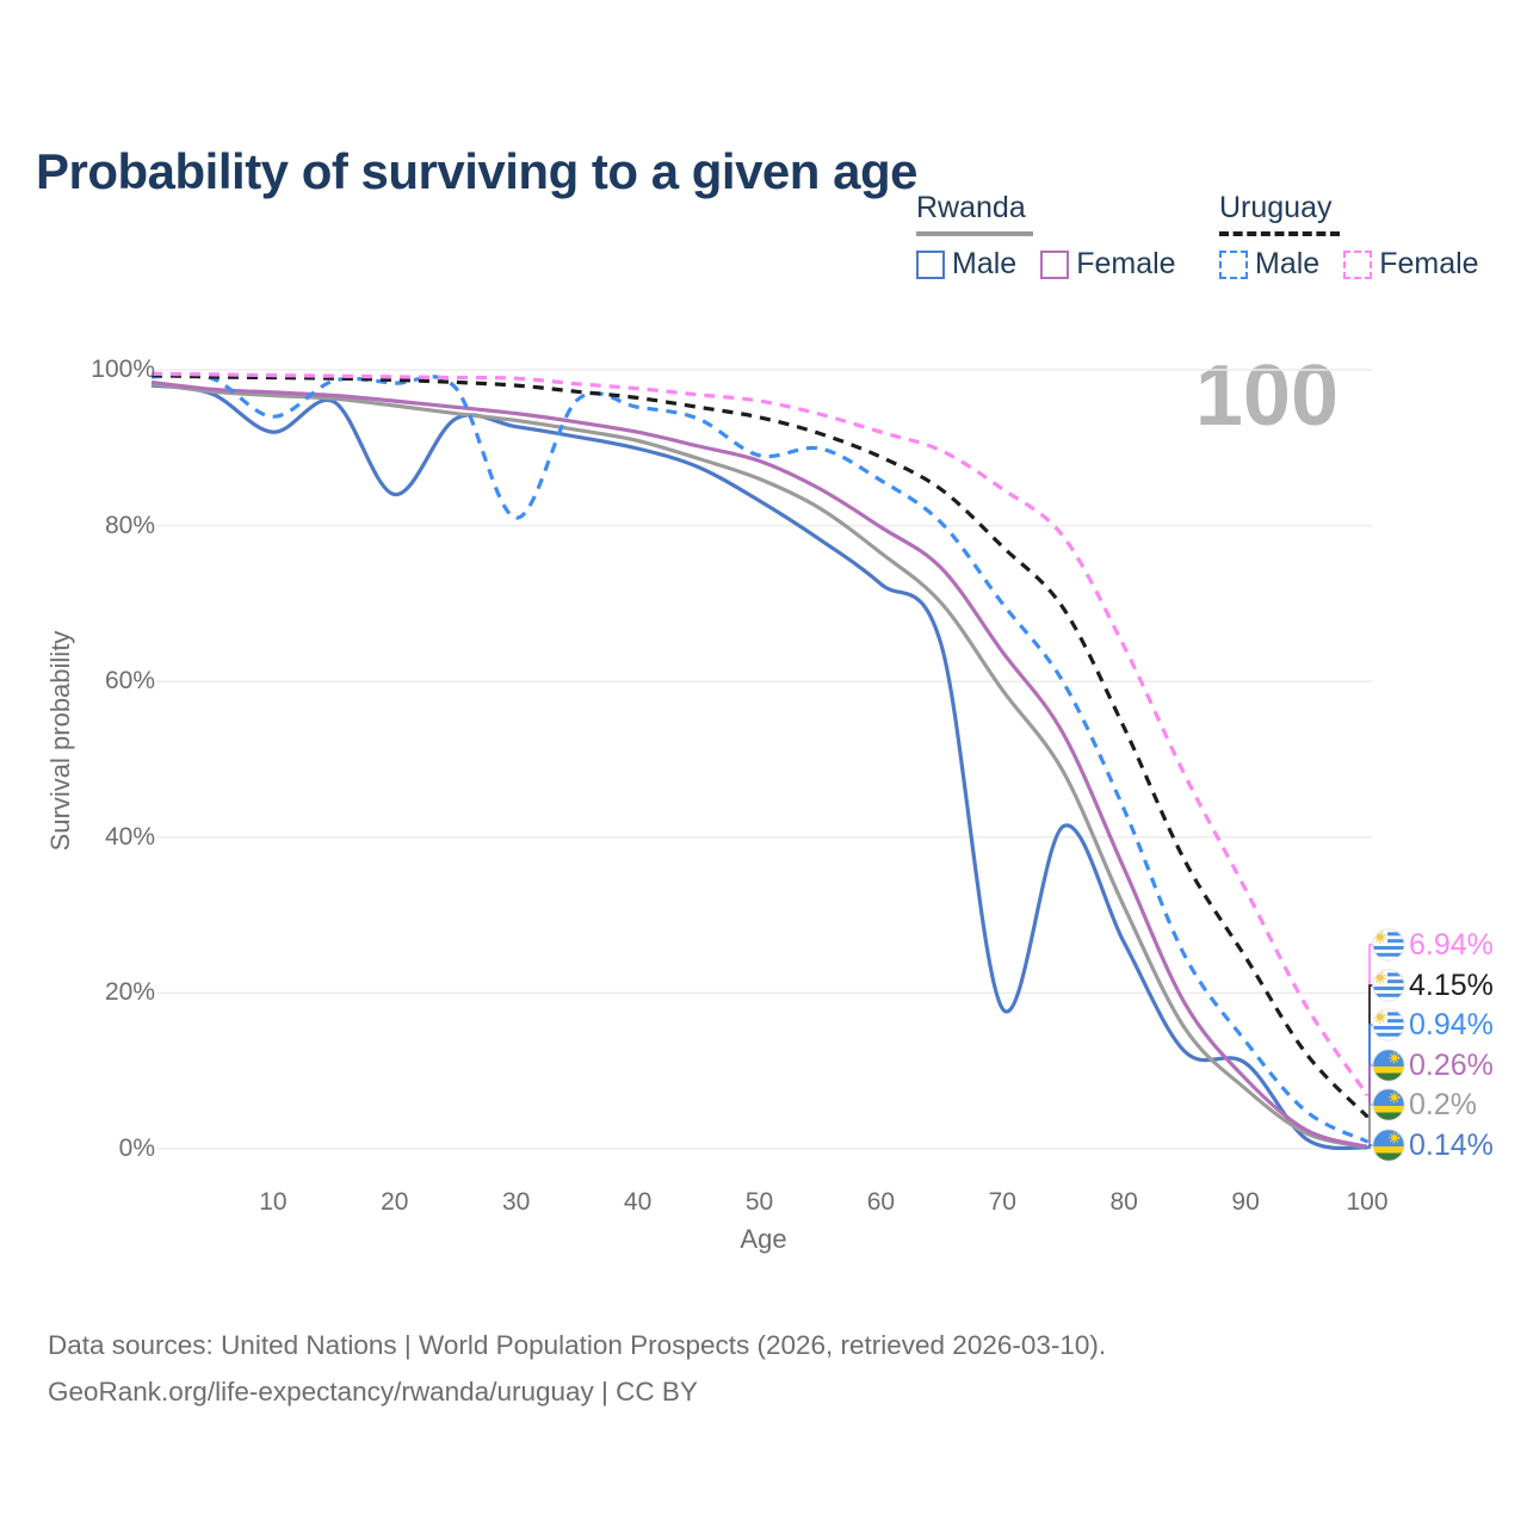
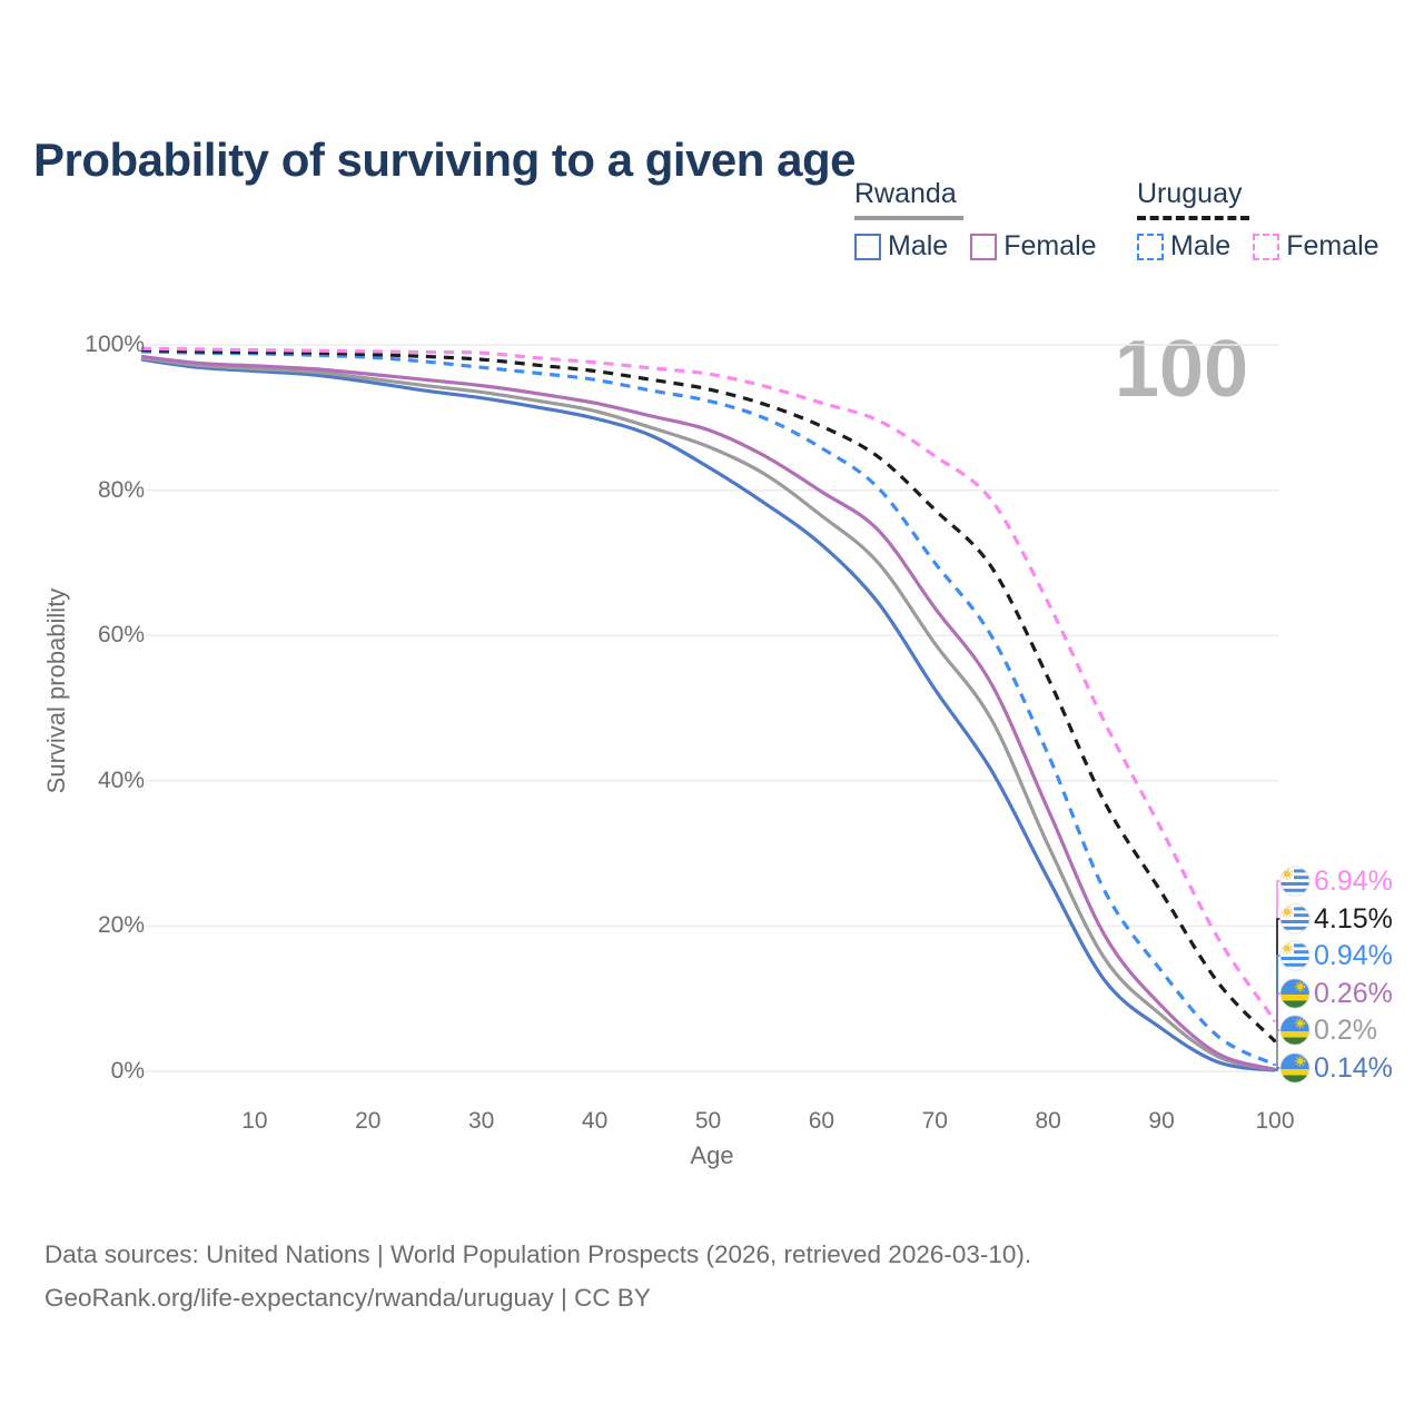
Rwanda Male/10: 92% -> 96%
Uruguay Male/10: 94% -> 99%
Rwanda Male/20: 84% -> 95%
Uruguay Male/30: 81% -> 97%
Uruguay Male/50: 89% -> 92%
Rwanda Male/70: 18% -> 53%
Rwanda Male/90: 11% -> 6%
